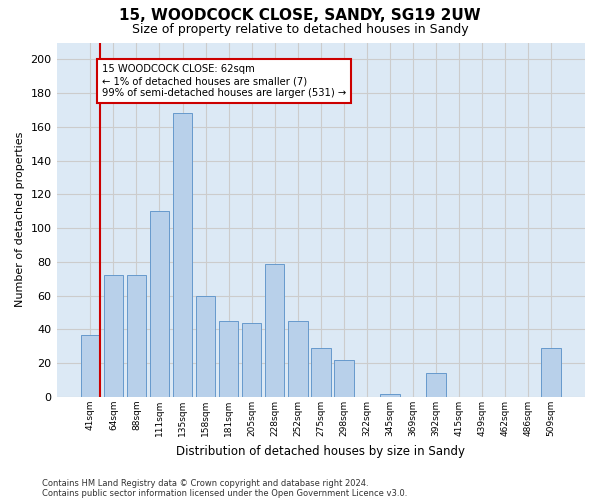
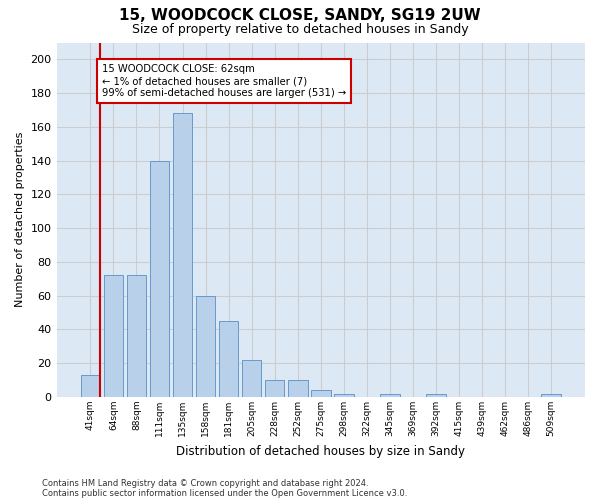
41sqm: 37 -> 13
111sqm: 110 -> 140
205sqm: 44 -> 22
228sqm: 79 -> 10
252sqm: 45 -> 10
275sqm: 29 -> 4
298sqm: 22 -> 2
392sqm: 14 -> 2
509sqm: 29 -> 2
